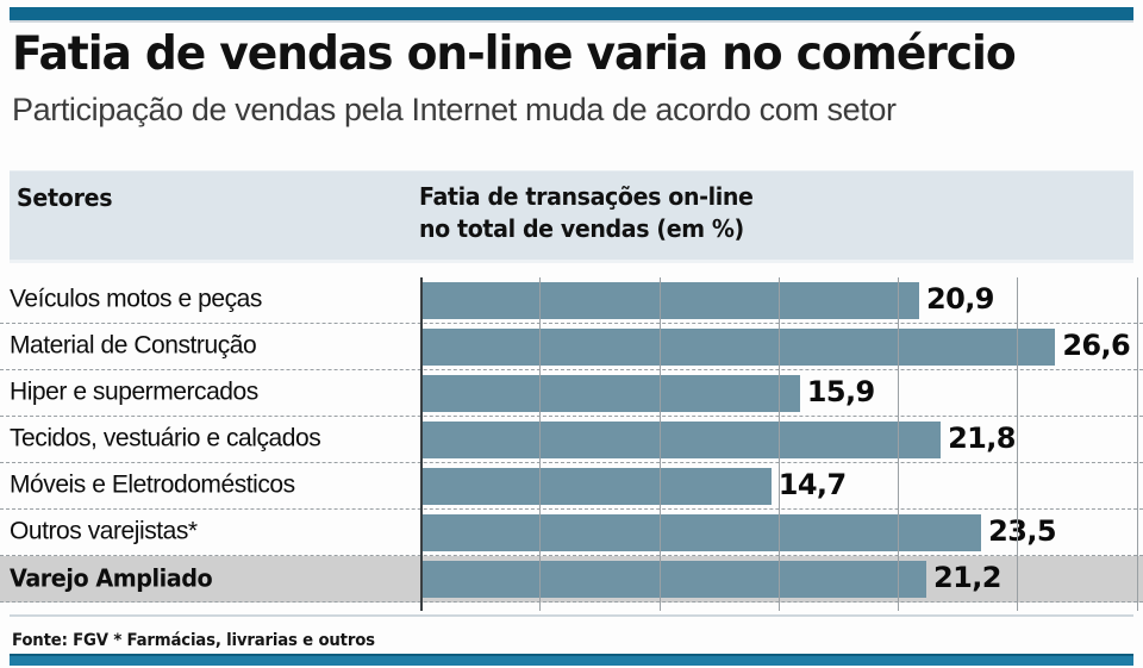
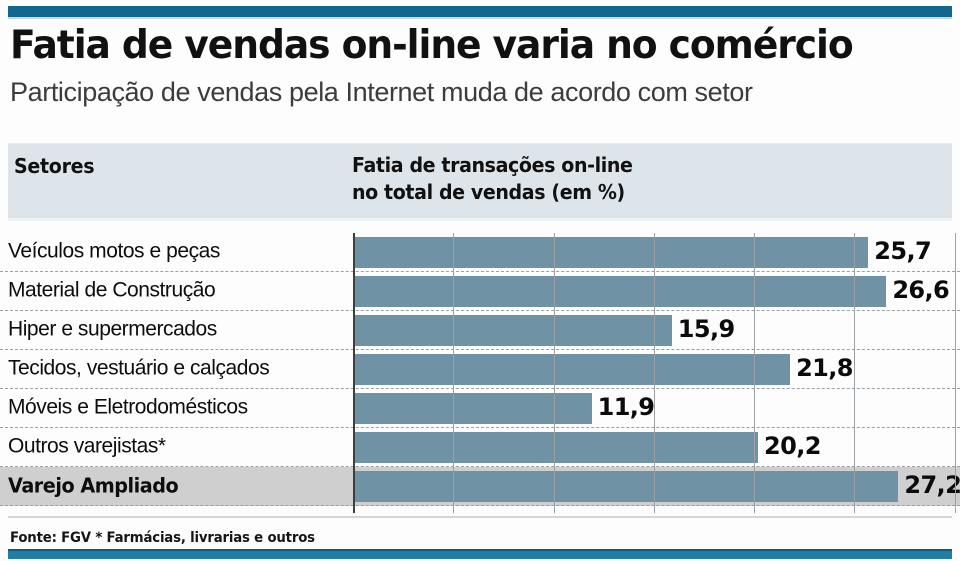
Veículos motos e peças: 20,9 -> 25,7
Móveis e Eletrodomésticos: 14,7 -> 11,9
Outros varejistas*: 23,5 -> 20,2
Varejo Ampliado: 21,2 -> 27,2
